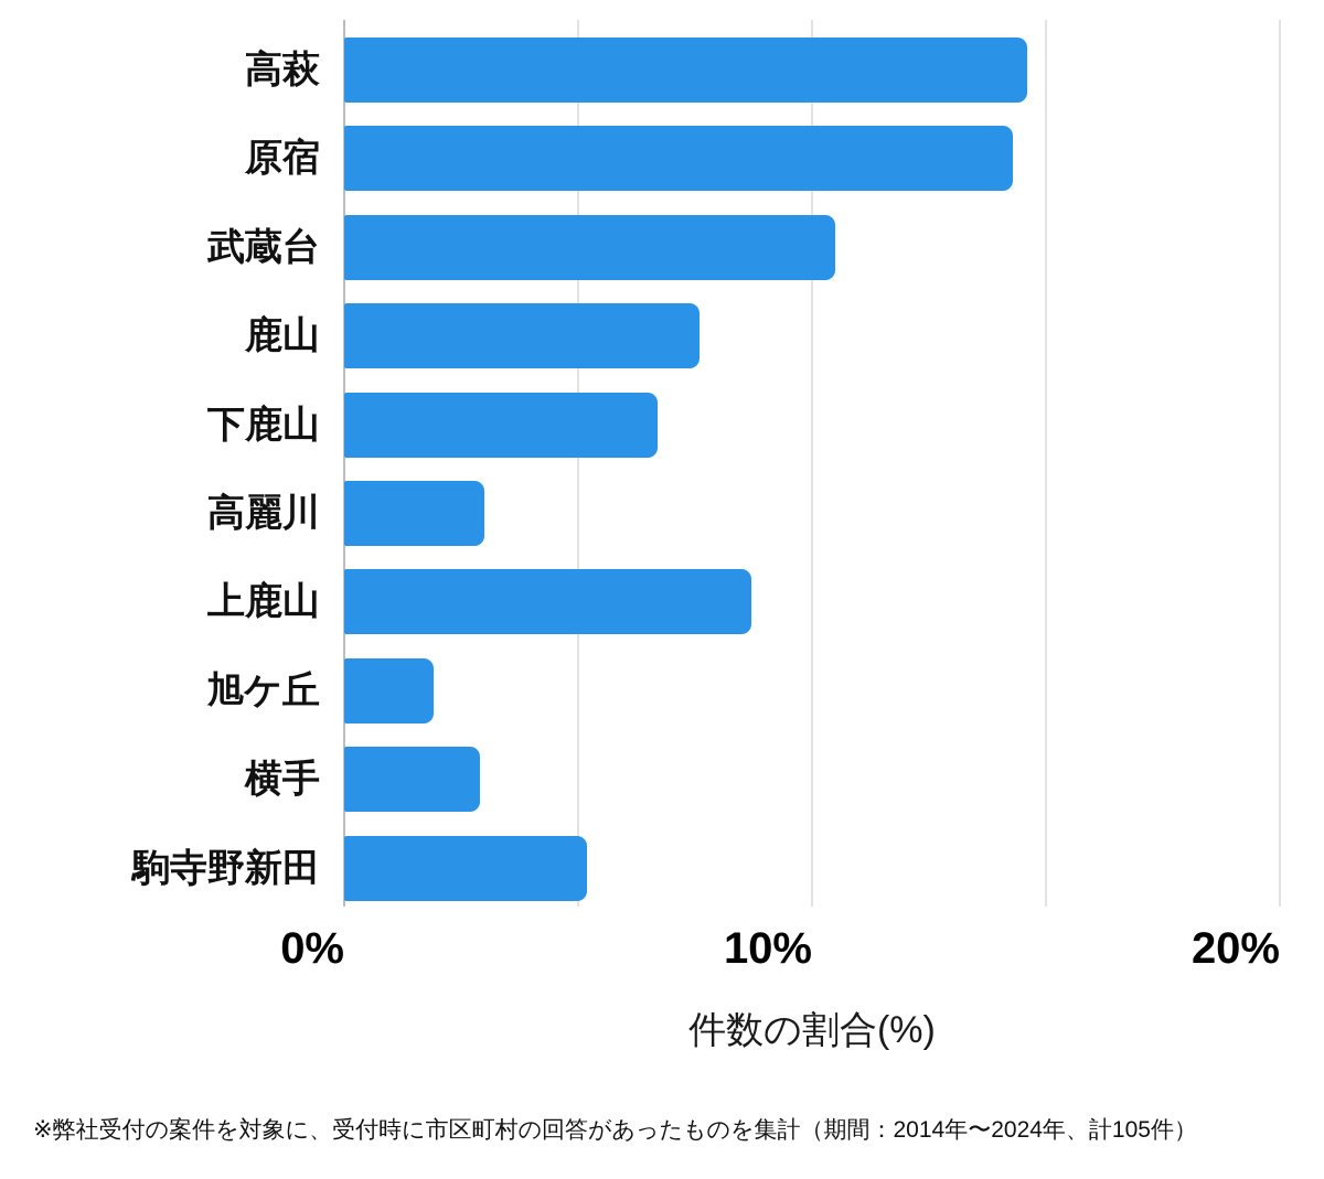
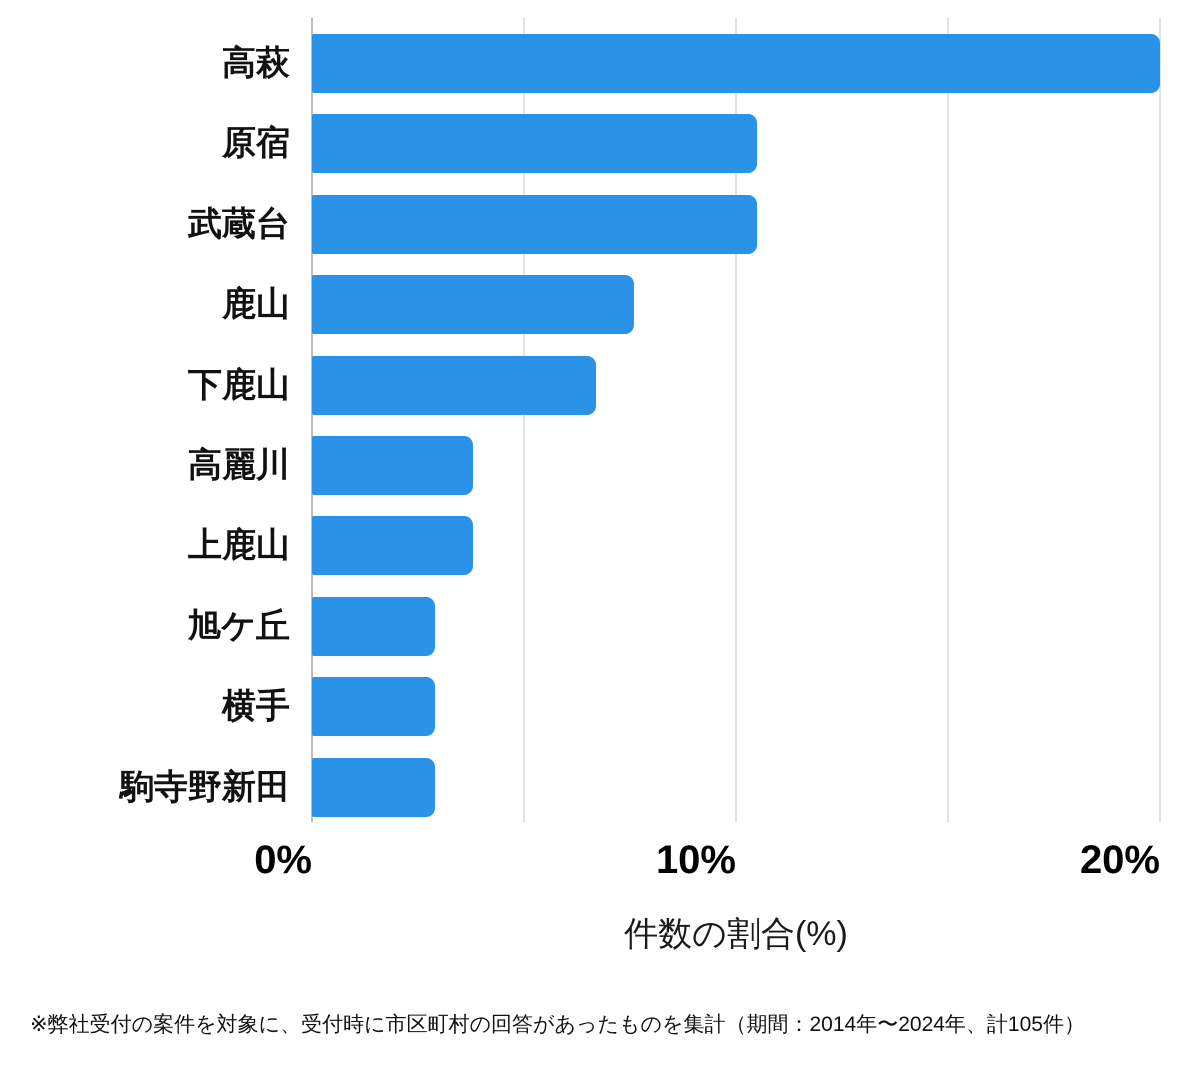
高萩: 14.6% -> 20.0%
原宿: 14.3% -> 10.5%
高麗川: 3.0% -> 3.8%
上鹿山: 8.7% -> 3.8%
旭ケ丘: 1.9% -> 2.9%
駒寺野新田: 5.2% -> 2.9%
